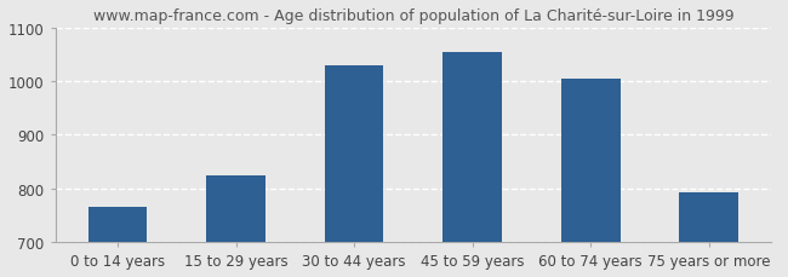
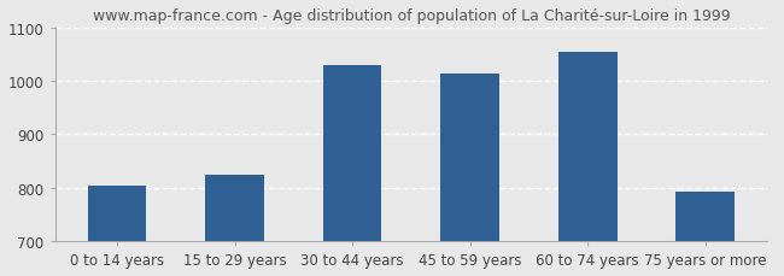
0 to 14 years: 765 -> 805
45 to 59 years: 1055 -> 1015
60 to 74 years: 1005 -> 1055
